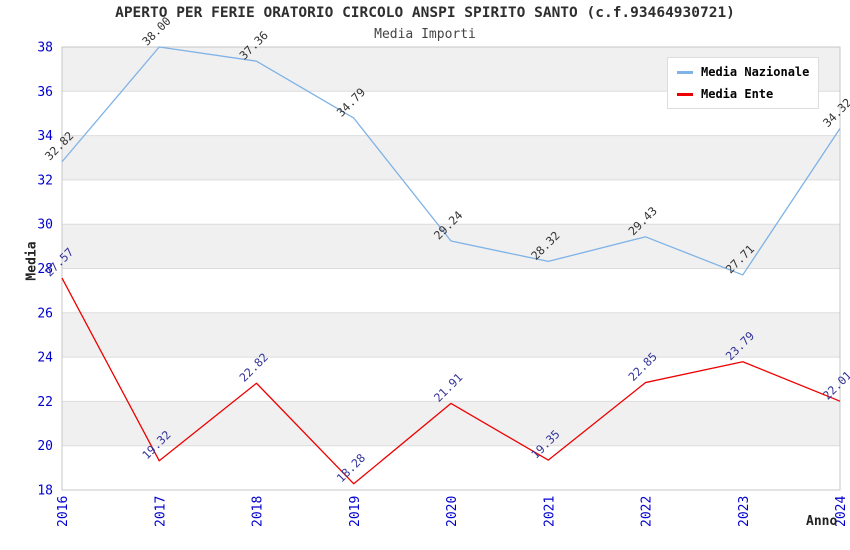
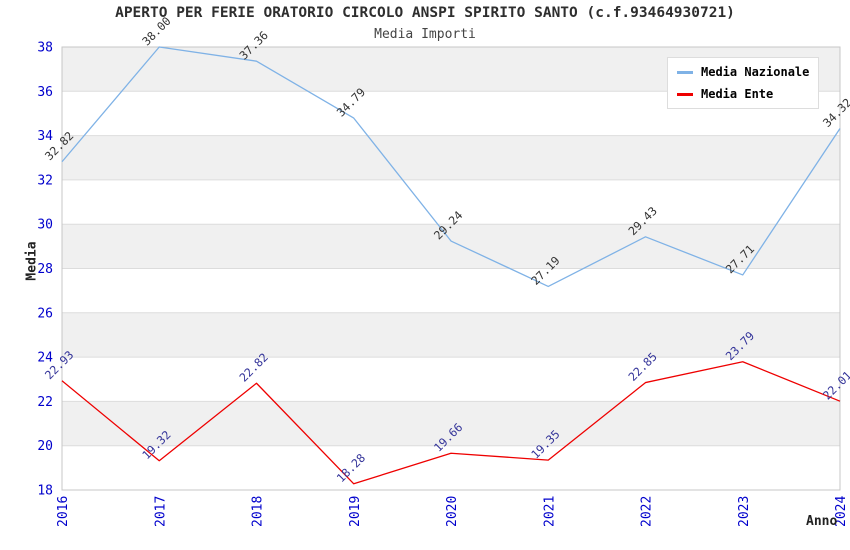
Media Ente/2016: 27.57 -> 22.93
Media Ente/2020: 21.91 -> 19.66
Media Nazionale/2021: 28.32 -> 27.19
